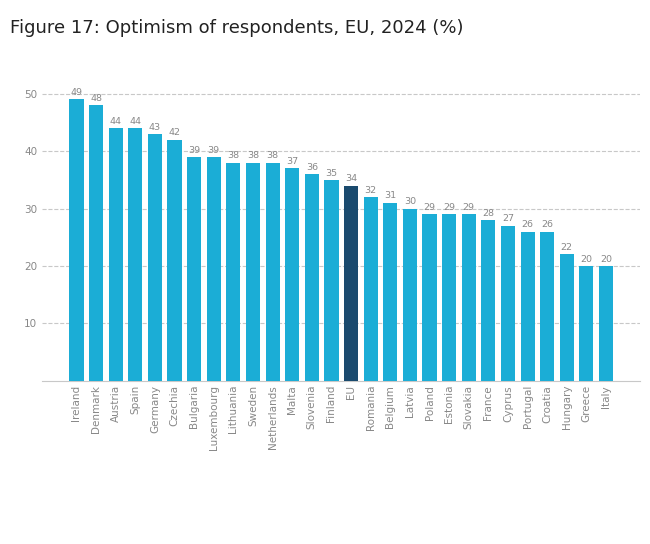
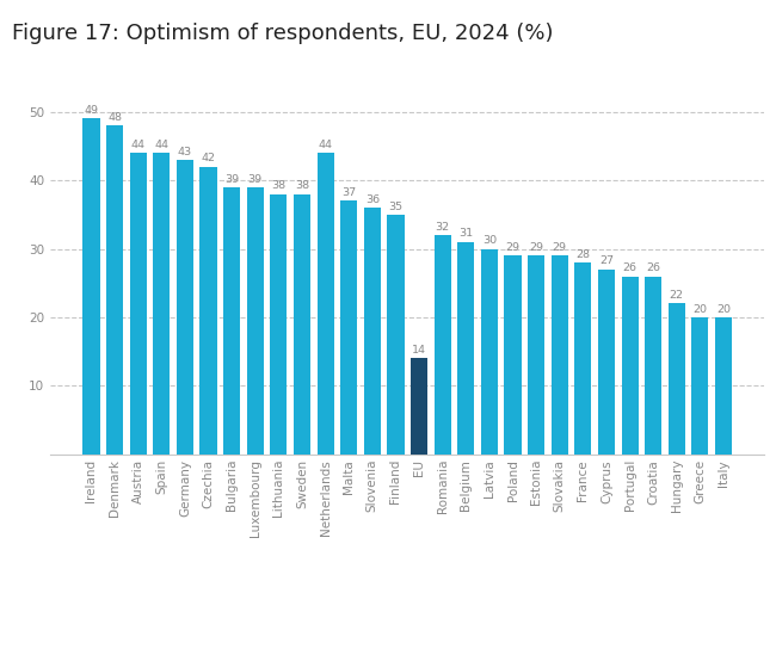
Netherlands: 38 -> 44
EU: 34 -> 14
